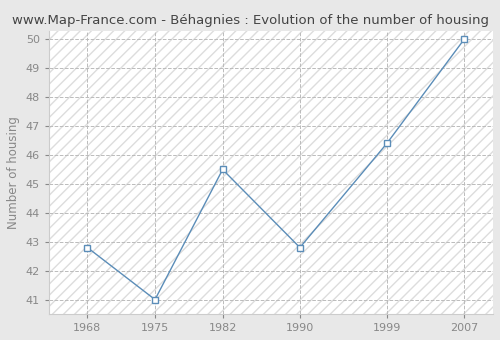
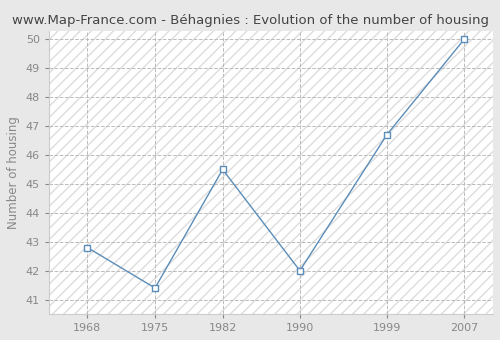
1975: 41.0 -> 41.4
1990: 42.8 -> 42.0
1999: 46.4 -> 46.7
